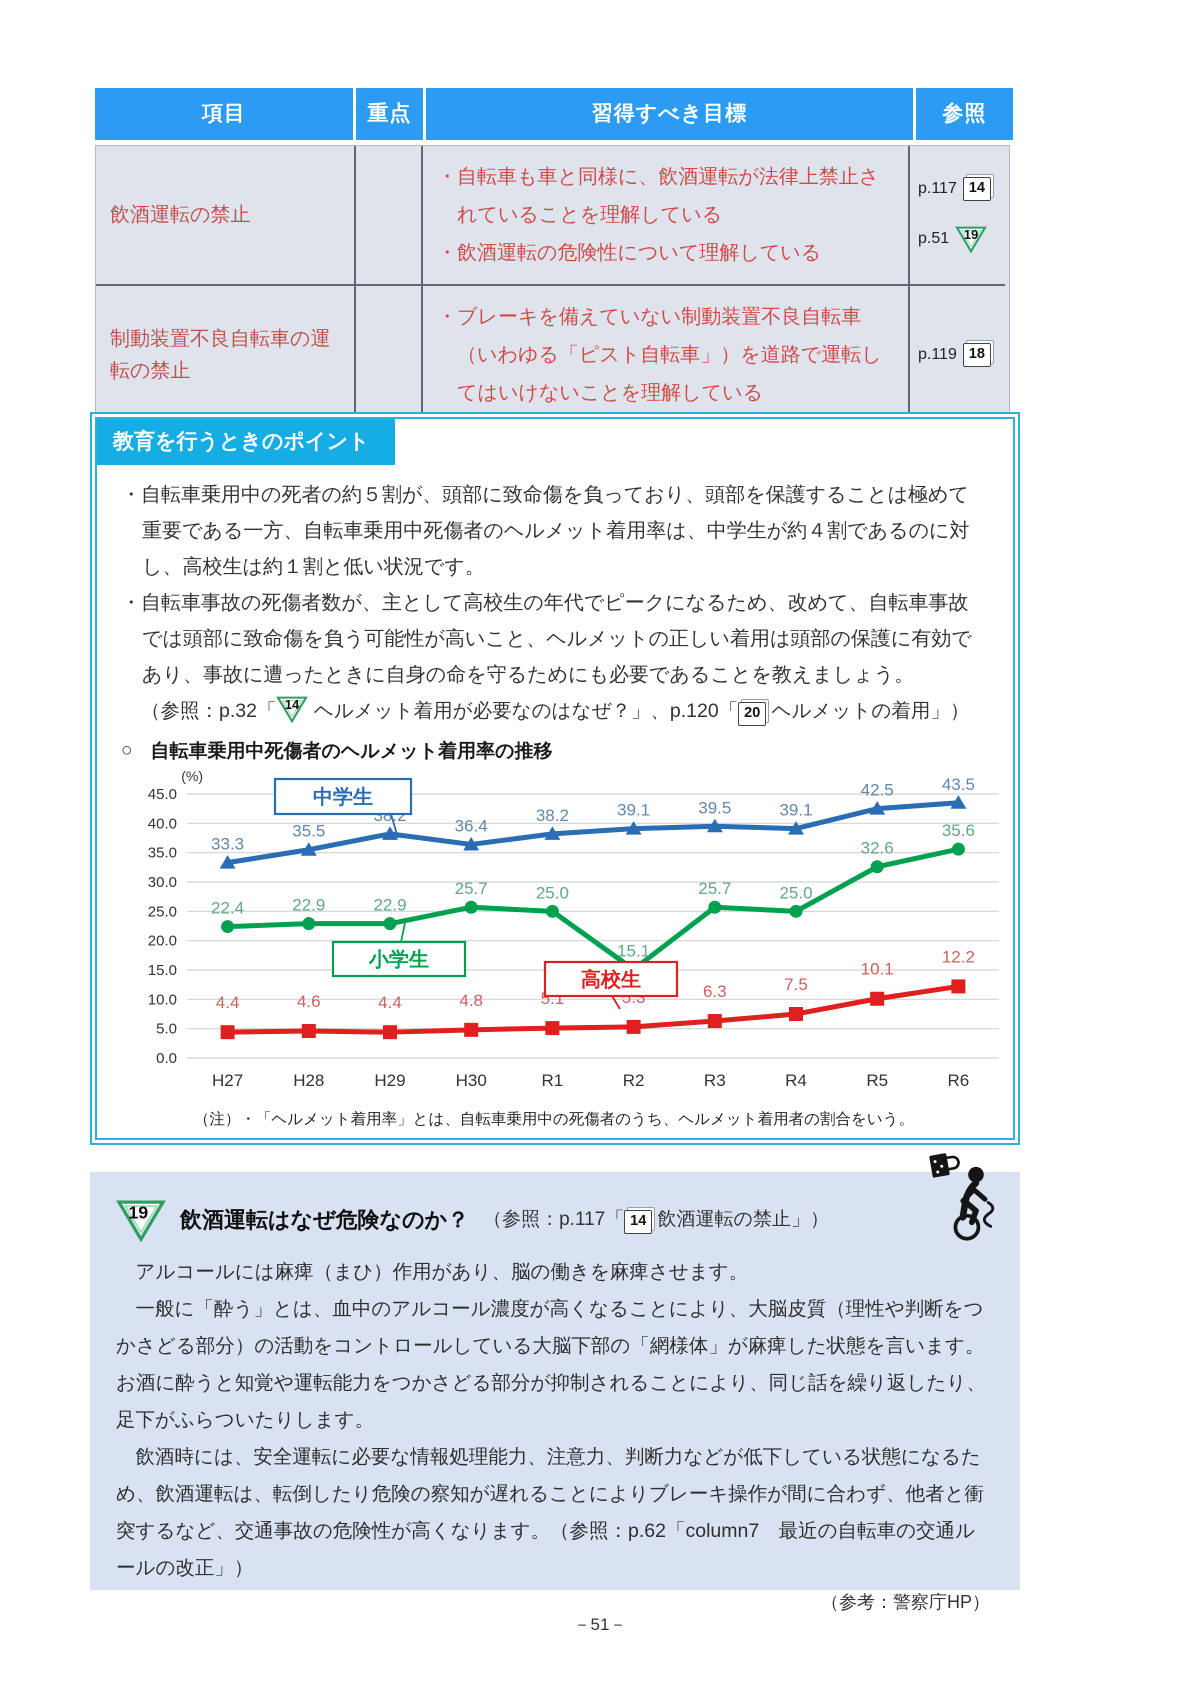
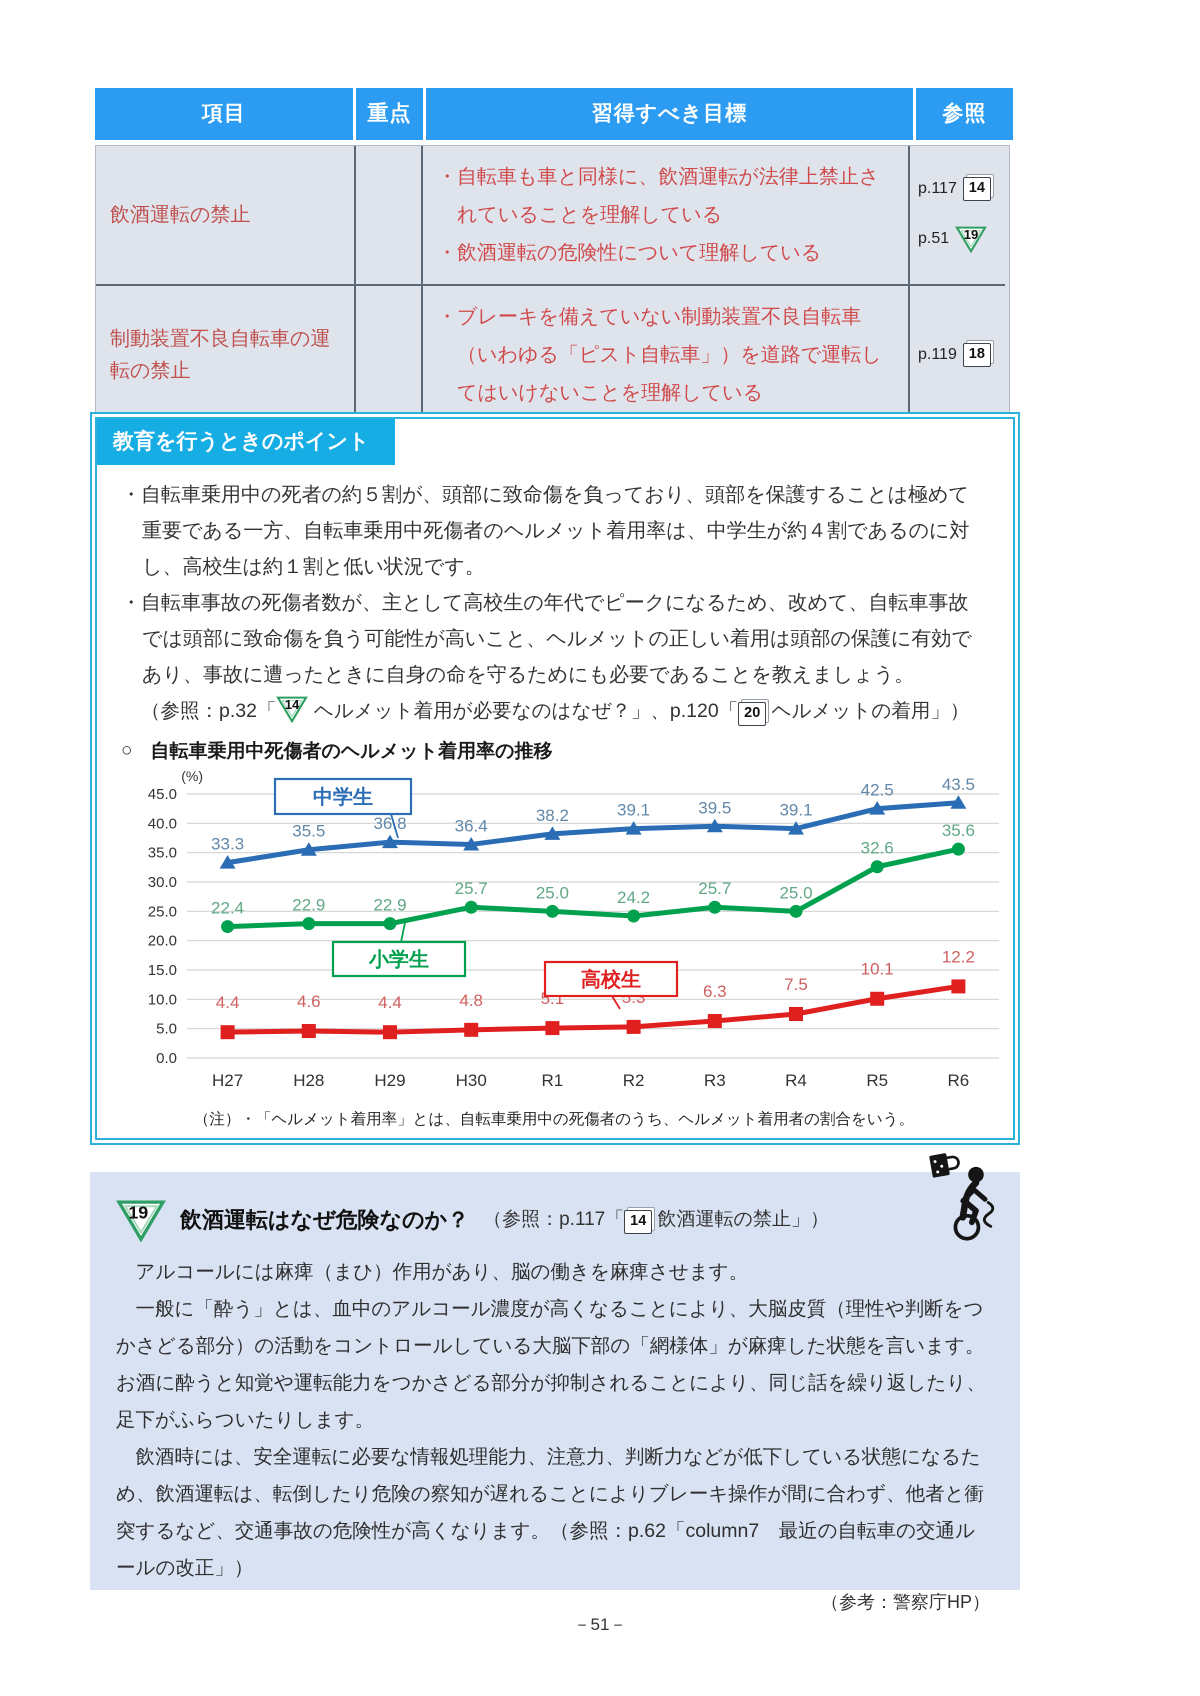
中学生/H29: 38.2 -> 36.8
小学生/R2: 15.1 -> 24.2
